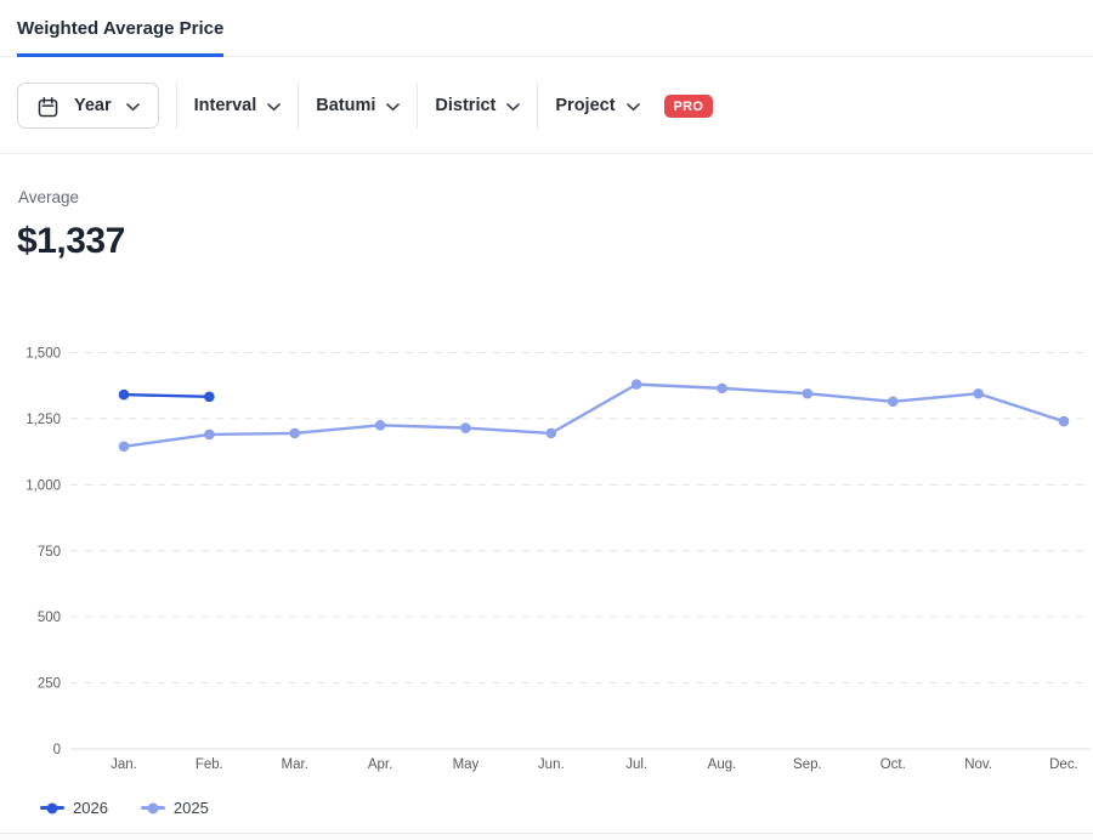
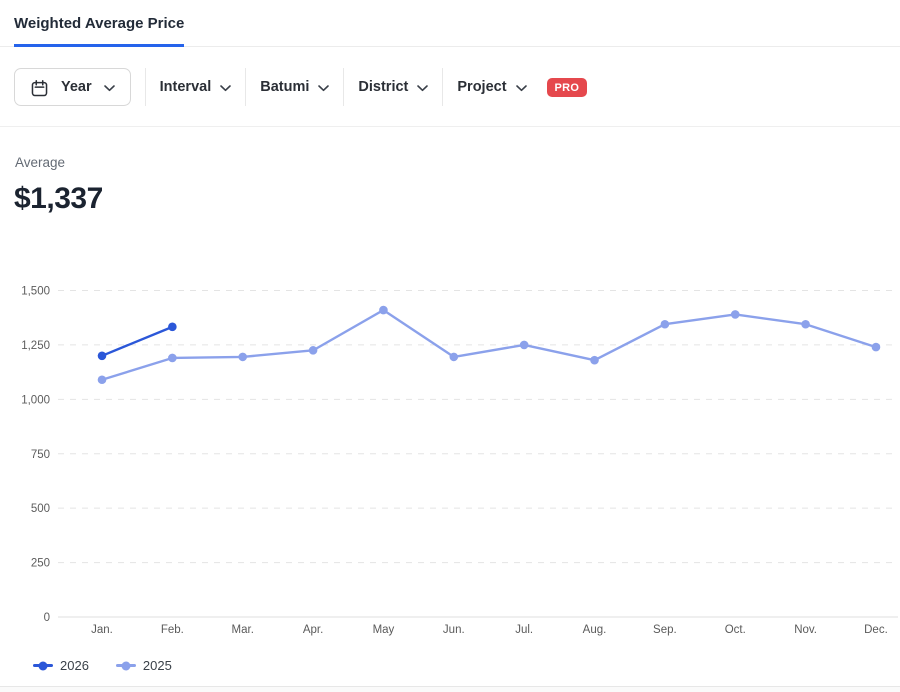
2026/Jan.: 1340 -> 1200
2025/Jan.: 1140 -> 1090
2025/May: 1220 -> 1410
2025/Jul.: 1380 -> 1250
2025/Aug.: 1360 -> 1180
2025/Oct.: 1320 -> 1390
